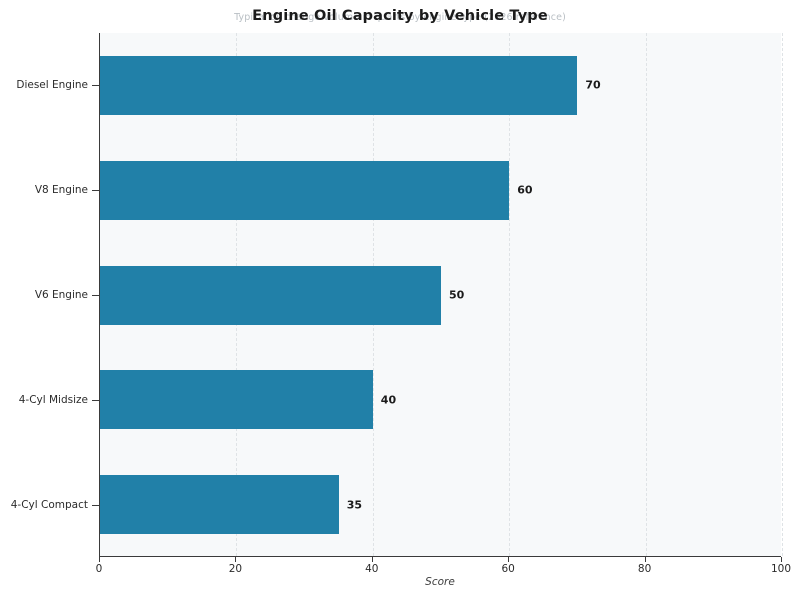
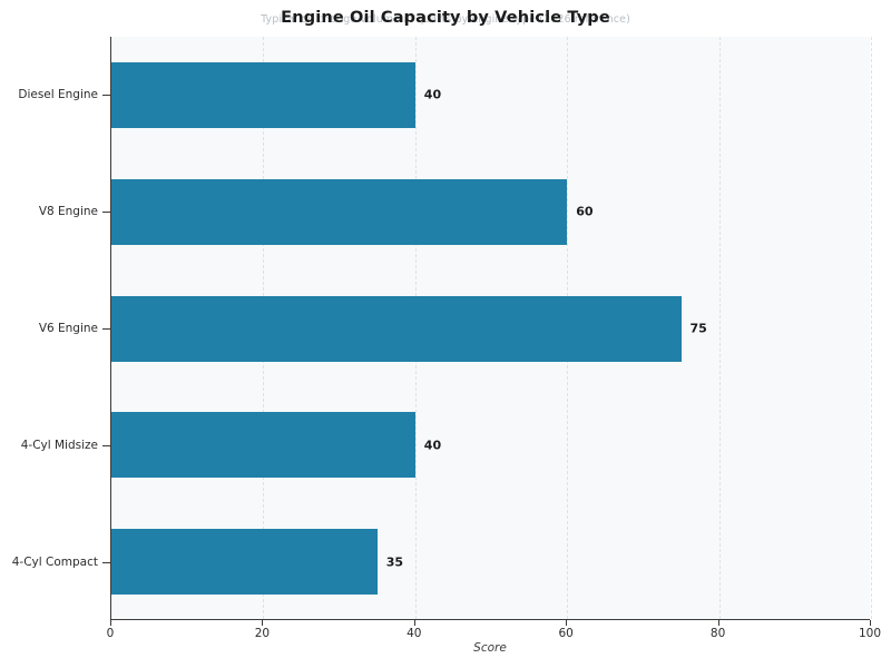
Diesel Engine: 70 -> 40
V6 Engine: 50 -> 75
